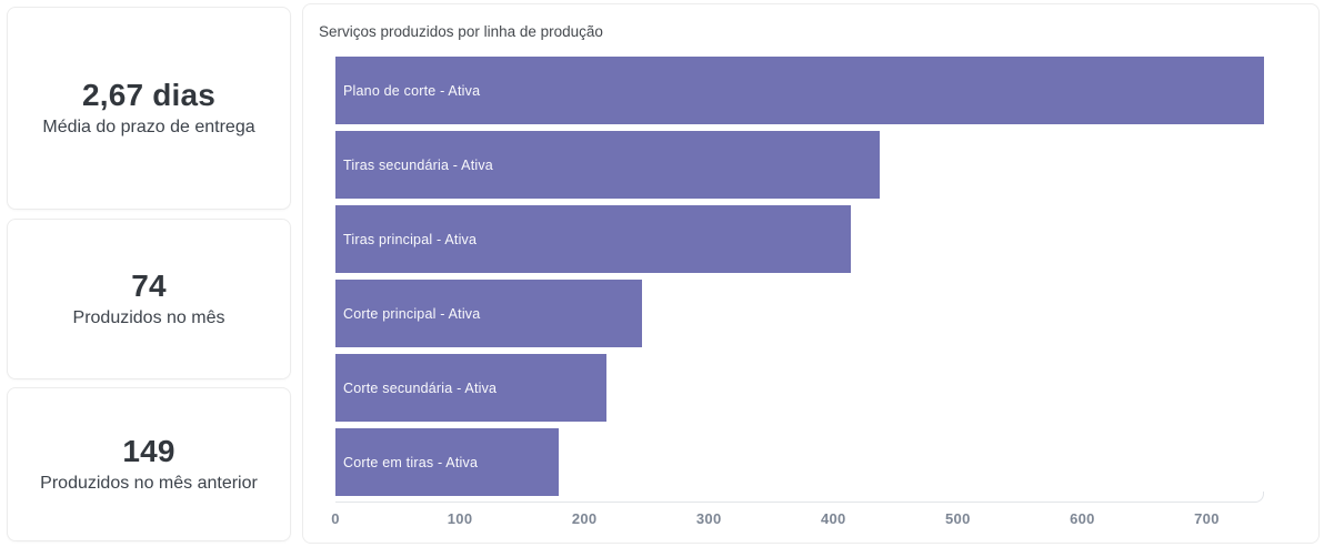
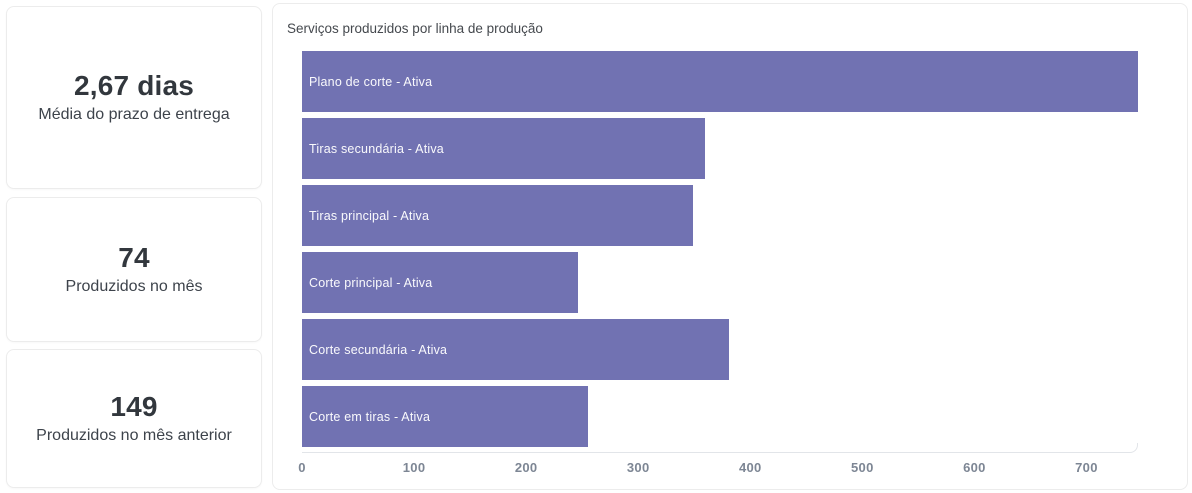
Tiras secundária - Ativa: 437 -> 360
Tiras principal - Ativa: 414 -> 349
Corte secundária - Ativa: 218 -> 381
Corte em tiras - Ativa: 179 -> 255
